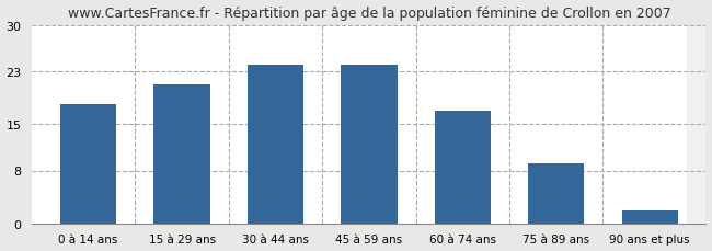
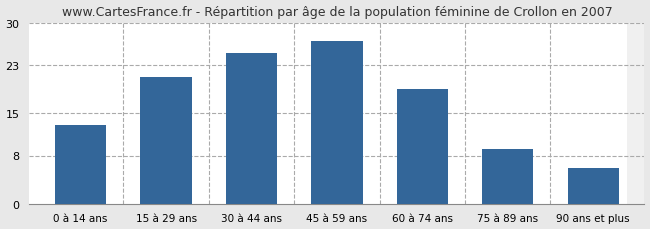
0 à 14 ans: 18 -> 13
30 à 44 ans: 24 -> 25
45 à 59 ans: 24 -> 27
60 à 74 ans: 17 -> 19
90 ans et plus: 2 -> 6
